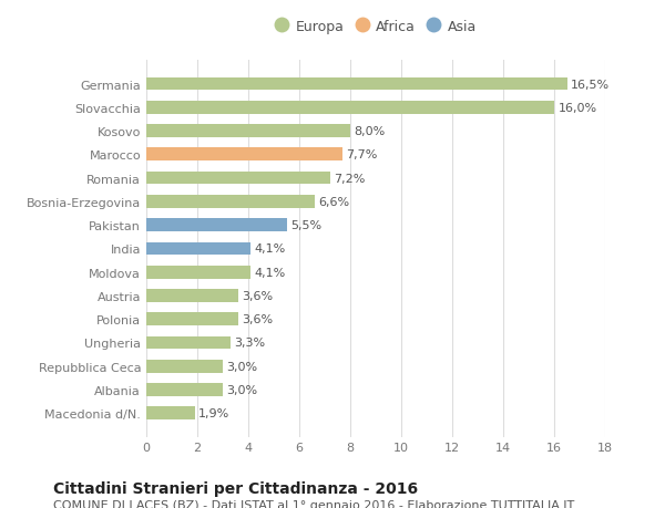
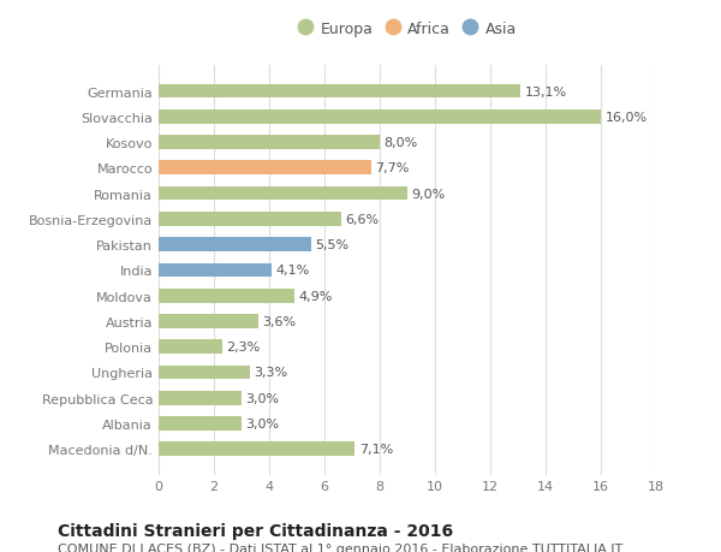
Germania: 16,5% -> 13,1%
Romania: 7,2% -> 9,0%
Moldova: 4,1% -> 4,9%
Polonia: 3,6% -> 2,3%
Macedonia d/N.: 1,9% -> 7,1%
